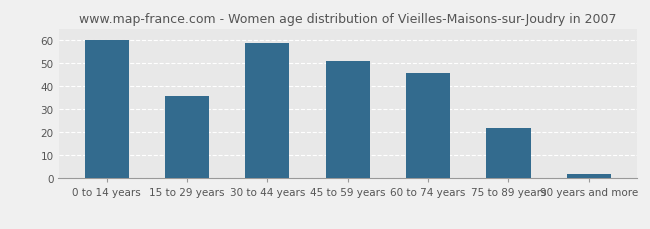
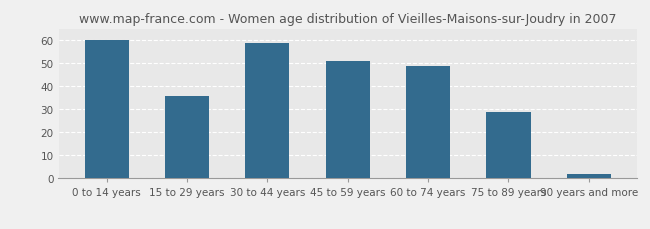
60 to 74 years: 46 -> 49
75 to 89 years: 22 -> 29
